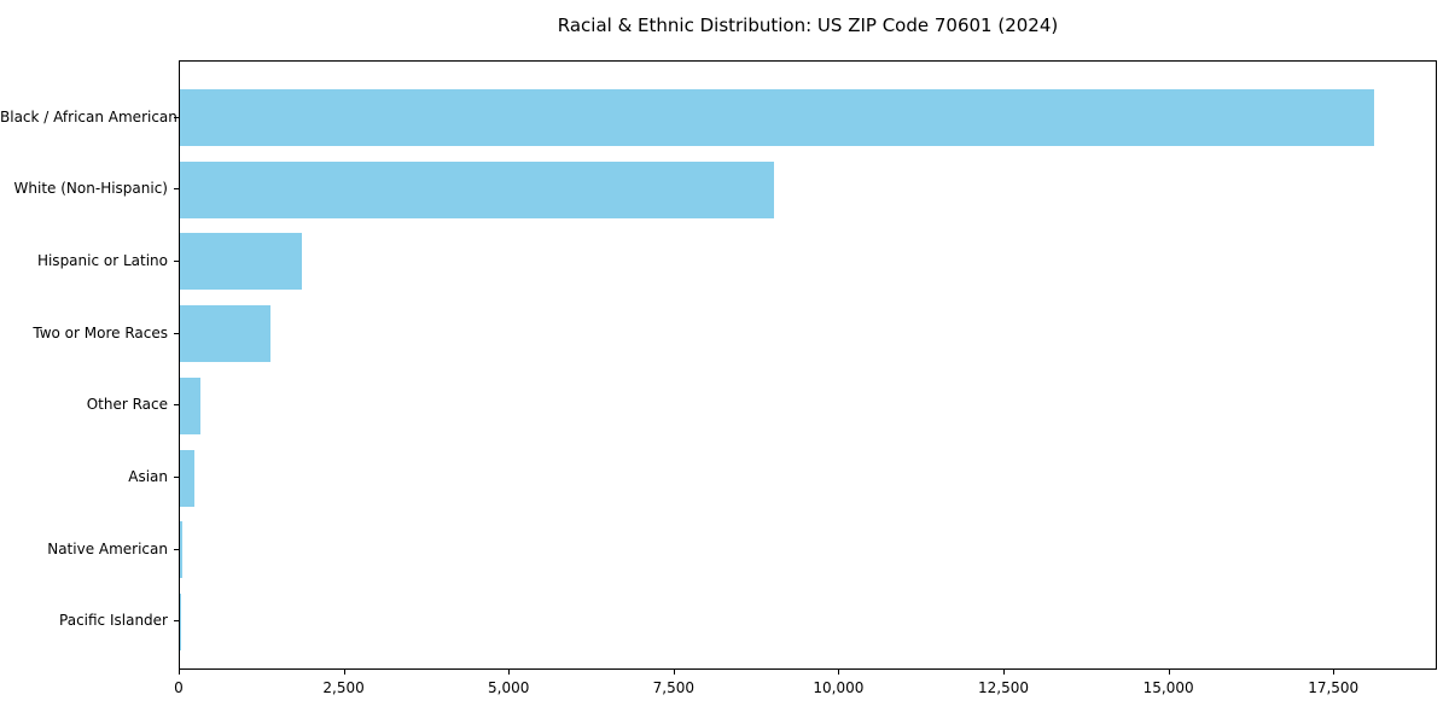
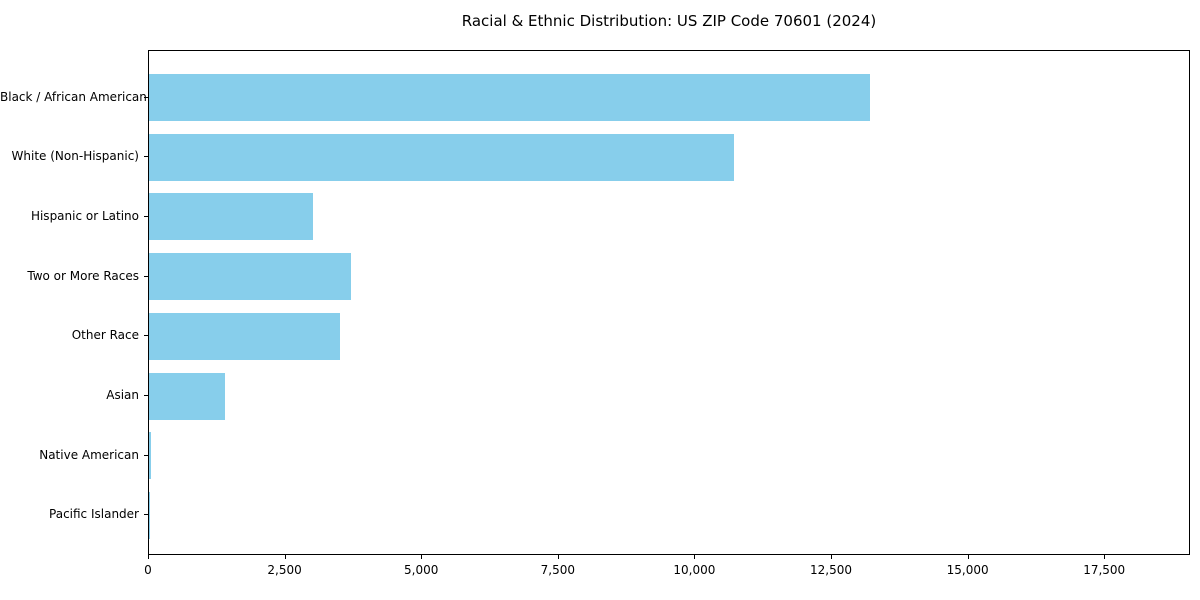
Black / African American: 18100 -> 13200
White (Non-Hispanic): 9000 -> 10700
Hispanic or Latino: 1800 -> 3000
Two or More Races: 1400 -> 3700
Other Race: 300 -> 3500
Asian: 200 -> 1400
